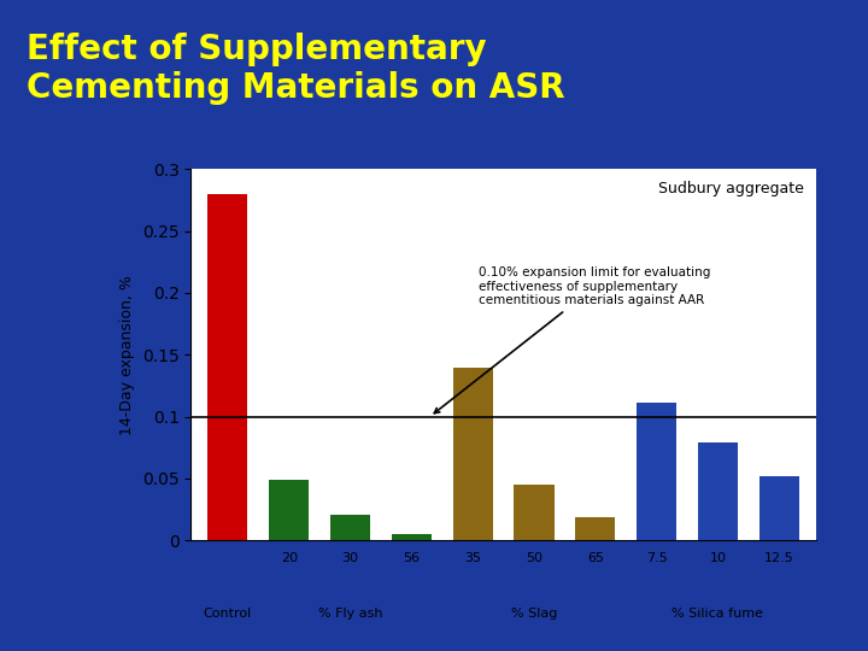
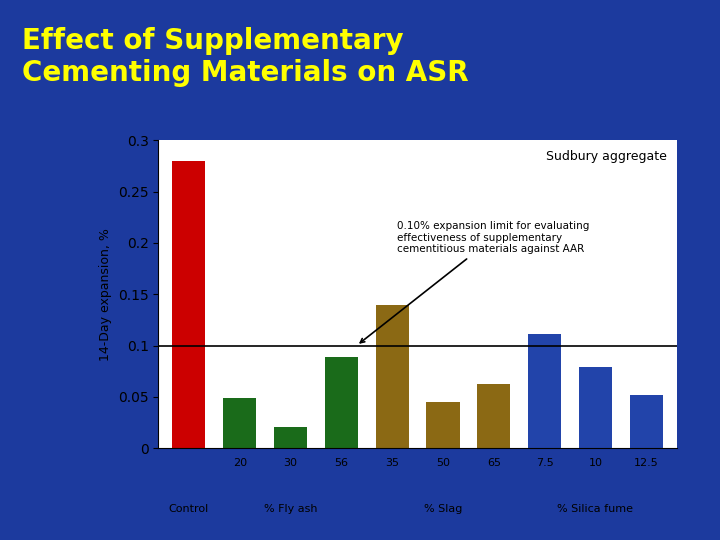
56: 0.005 -> 0.089
65: 0.019 -> 0.063
